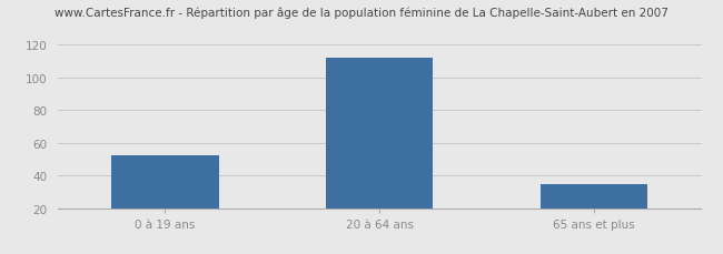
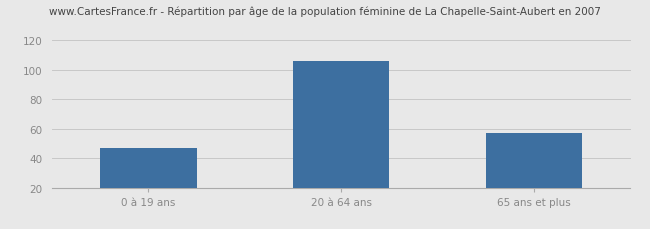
0 à 19 ans: 52 -> 47
20 à 64 ans: 112 -> 106
65 ans et plus: 35 -> 57
